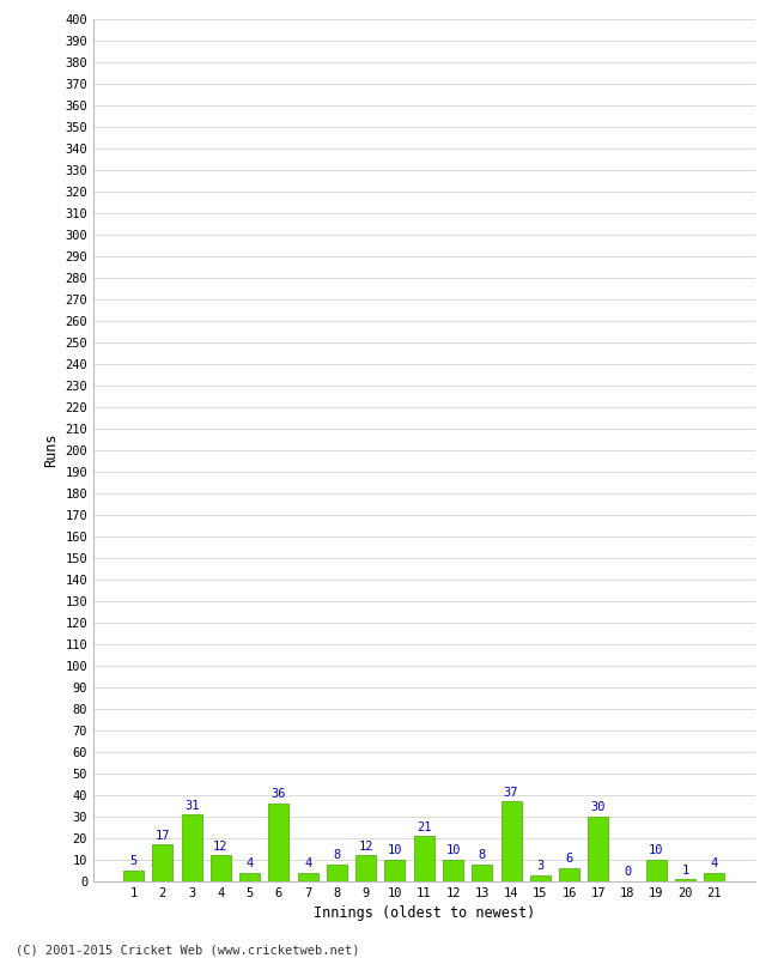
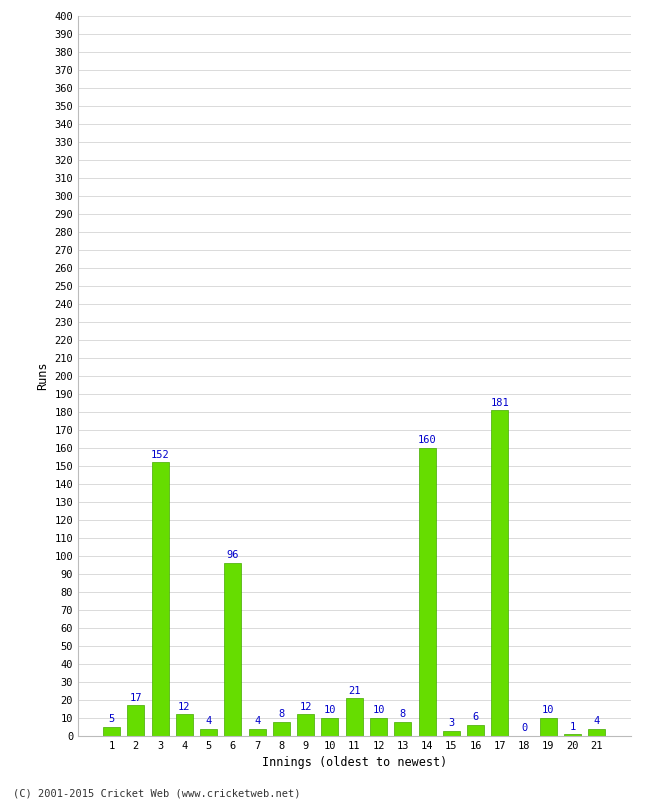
3: 31 -> 152
6: 36 -> 96
14: 37 -> 160
17: 30 -> 181
